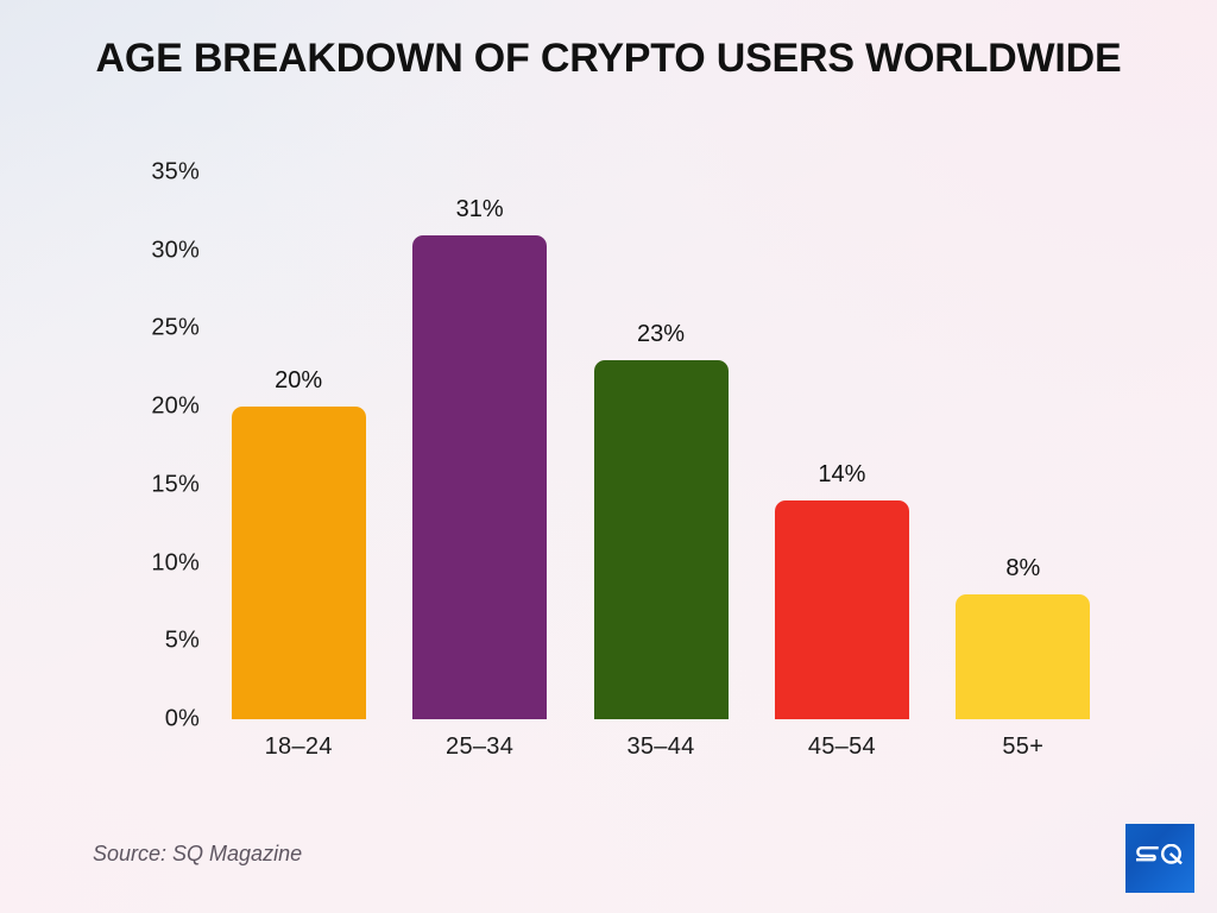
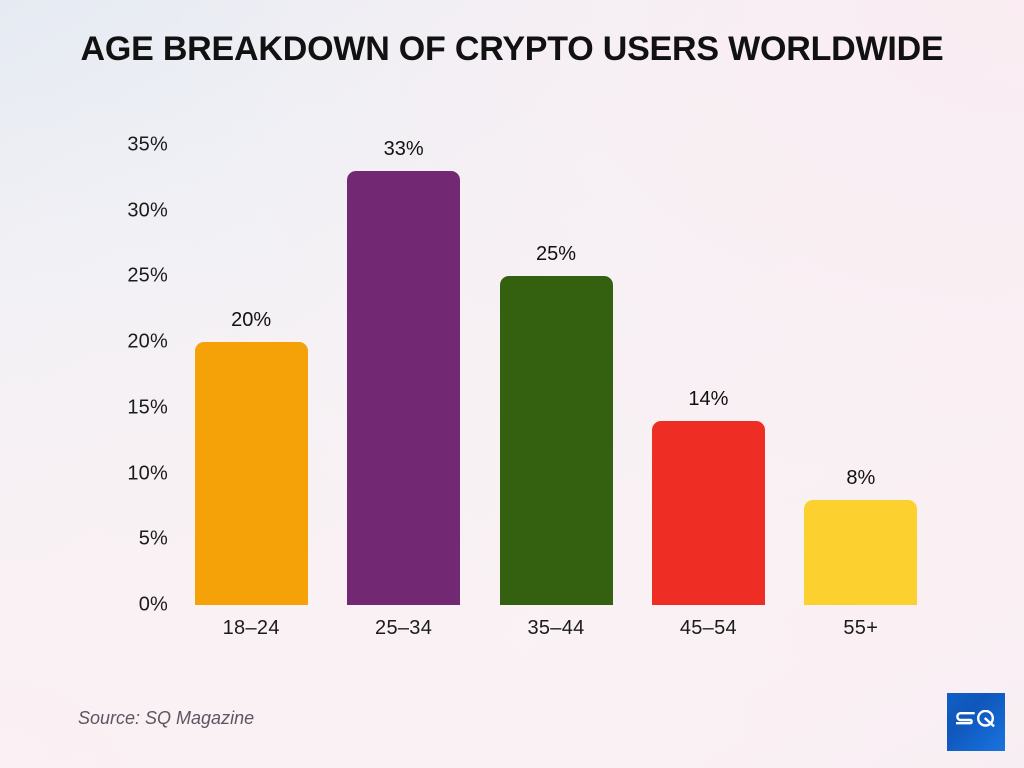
25–34: 31% -> 33%
35–44: 23% -> 25%
